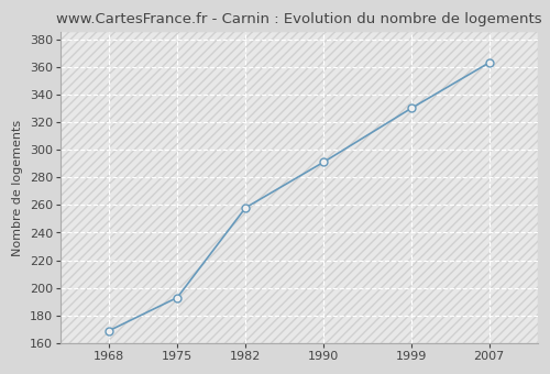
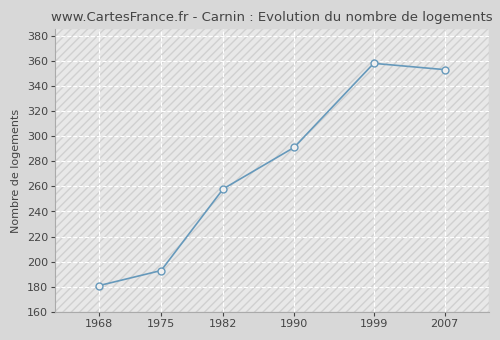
1968: 169 -> 181
1999: 330 -> 358
2007: 363 -> 353
